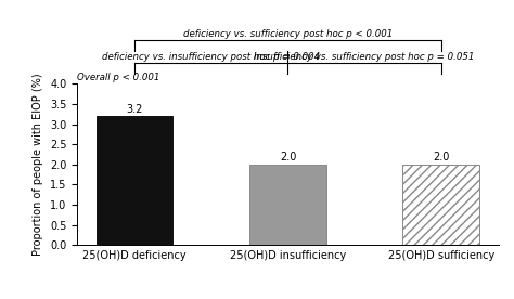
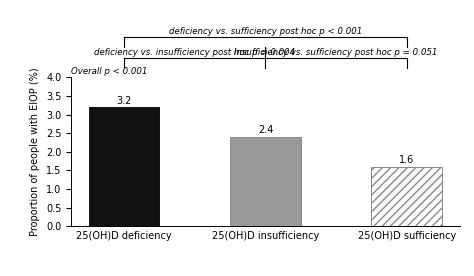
25(OH)D insufficiency: 2.0 -> 2.4
25(OH)D sufficiency: 2.0 -> 1.6
